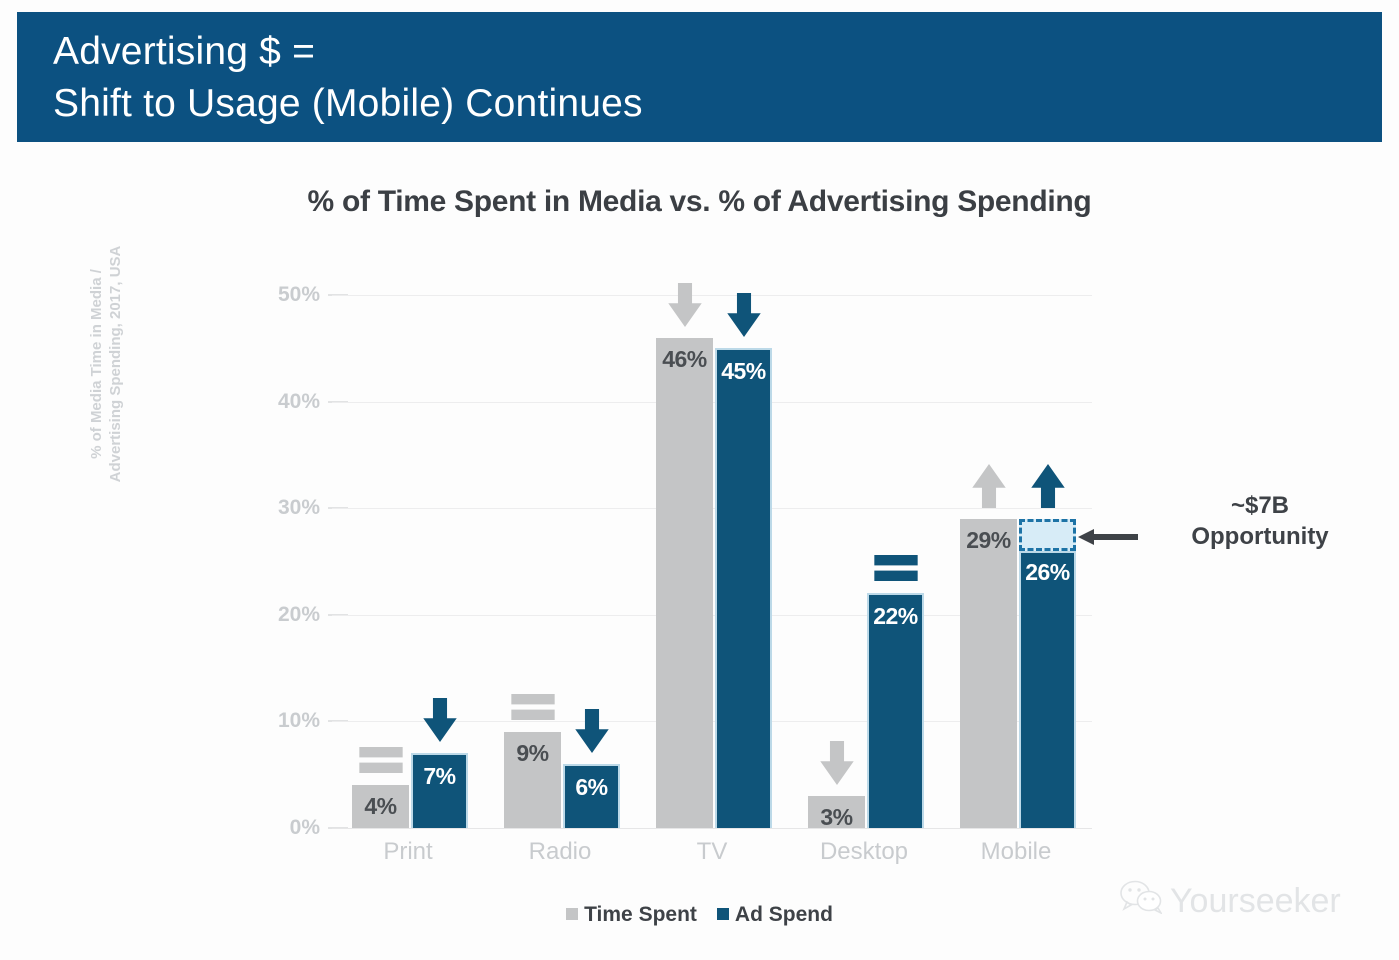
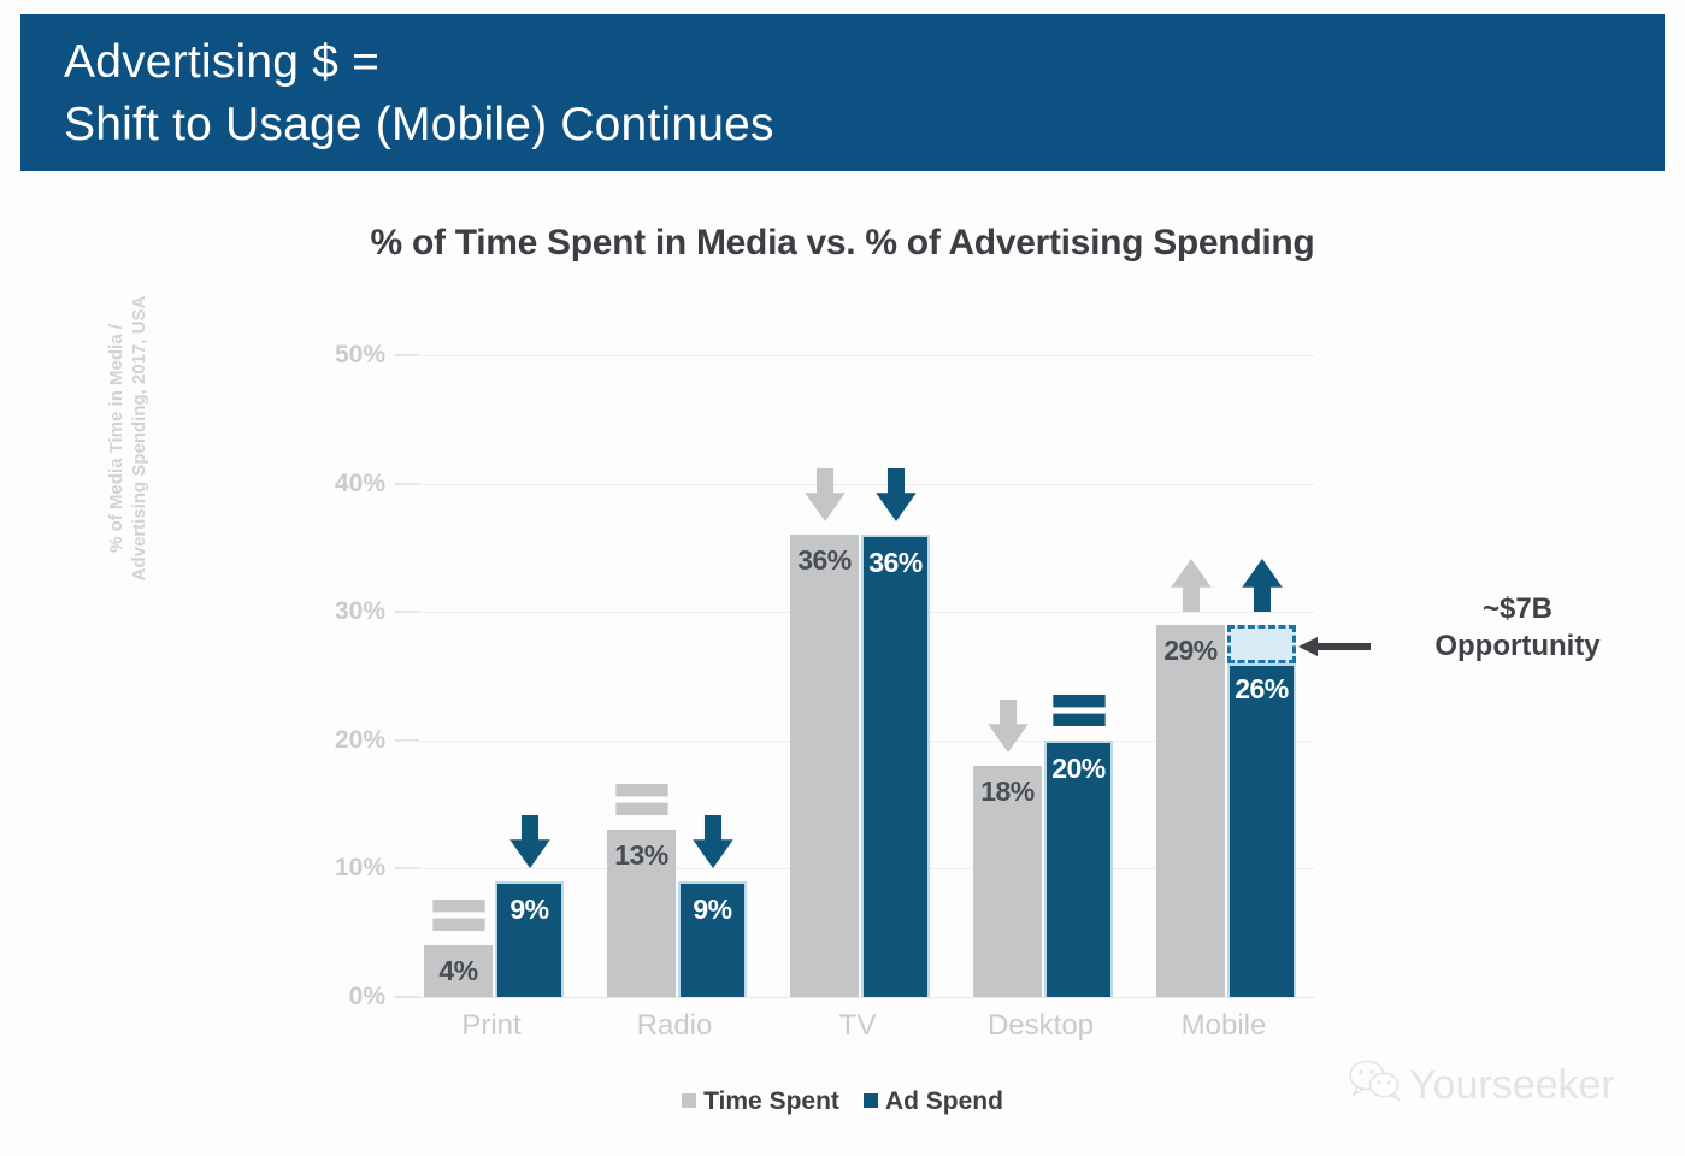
Ad Spend/Print: 7% -> 9%
Time Spent/Radio: 9% -> 13%
Ad Spend/Radio: 6% -> 9%
Time Spent/TV: 46% -> 36%
Ad Spend/TV: 45% -> 36%
Time Spent/Desktop: 3% -> 18%
Ad Spend/Desktop: 22% -> 20%
